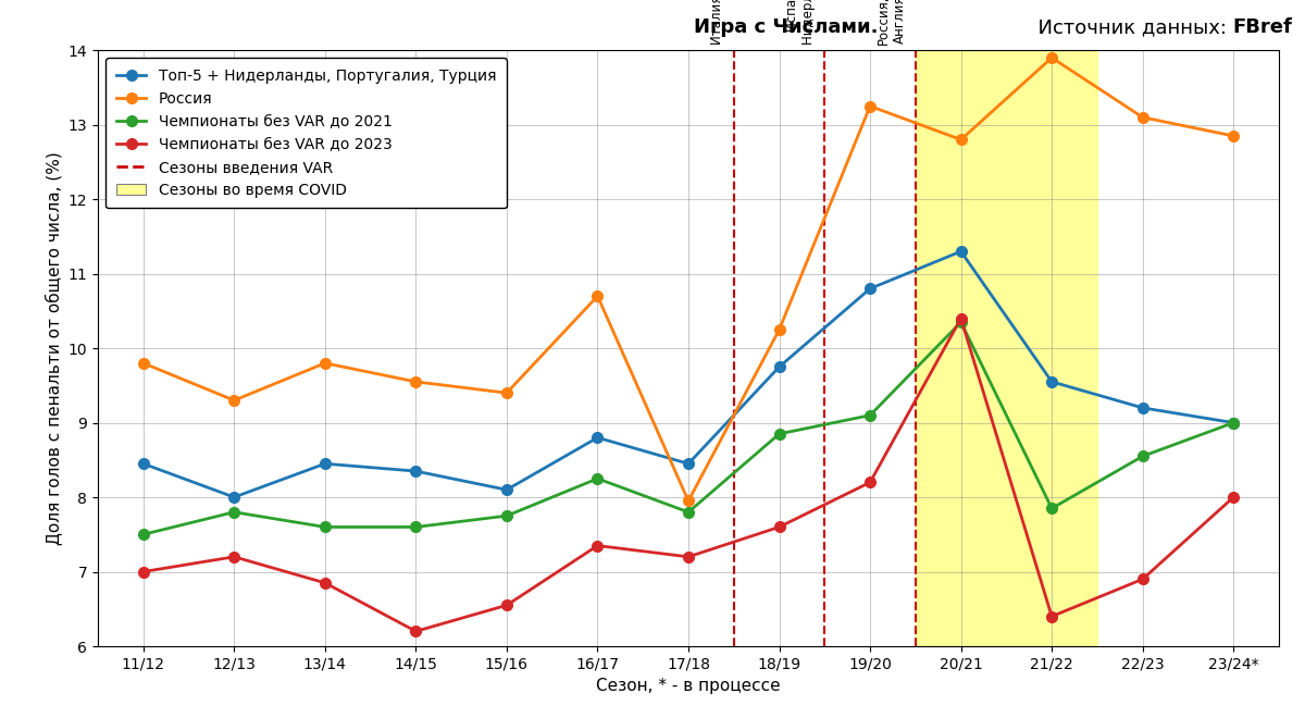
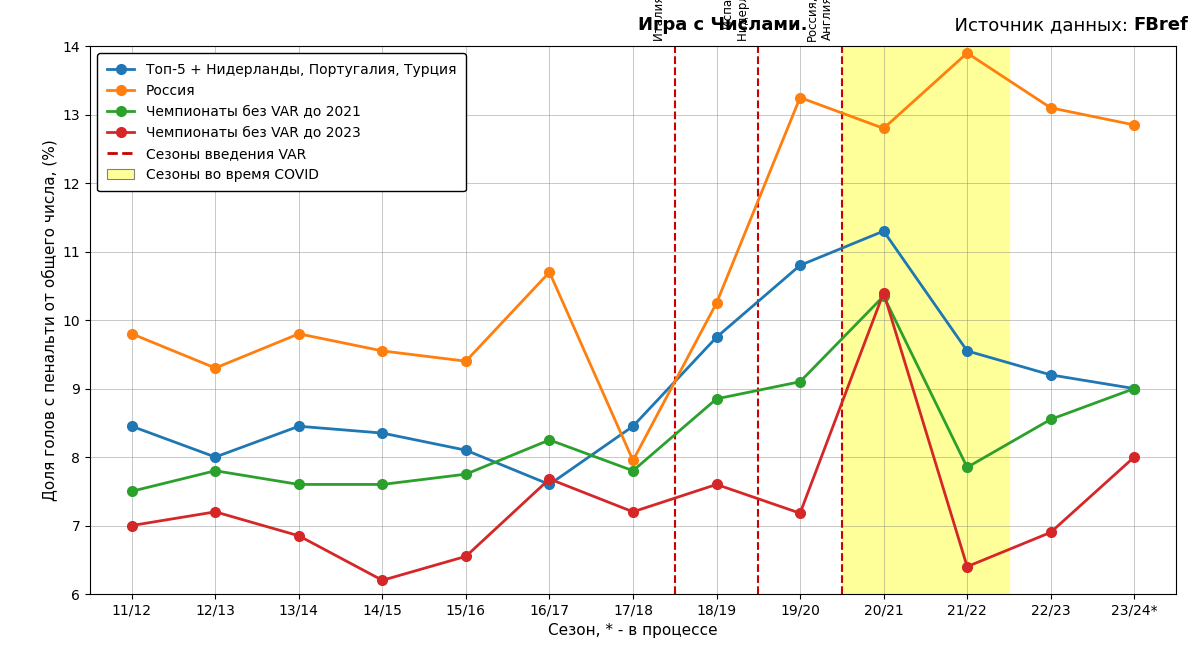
Топ-5 + Нидерланды, Португалия, Турция/16/17: 8.80 -> 7.60
Чемпионаты без VAR до 2023/16/17: 7.35 -> 7.68
Чемпионаты без VAR до 2023/19/20: 8.20 -> 7.18
